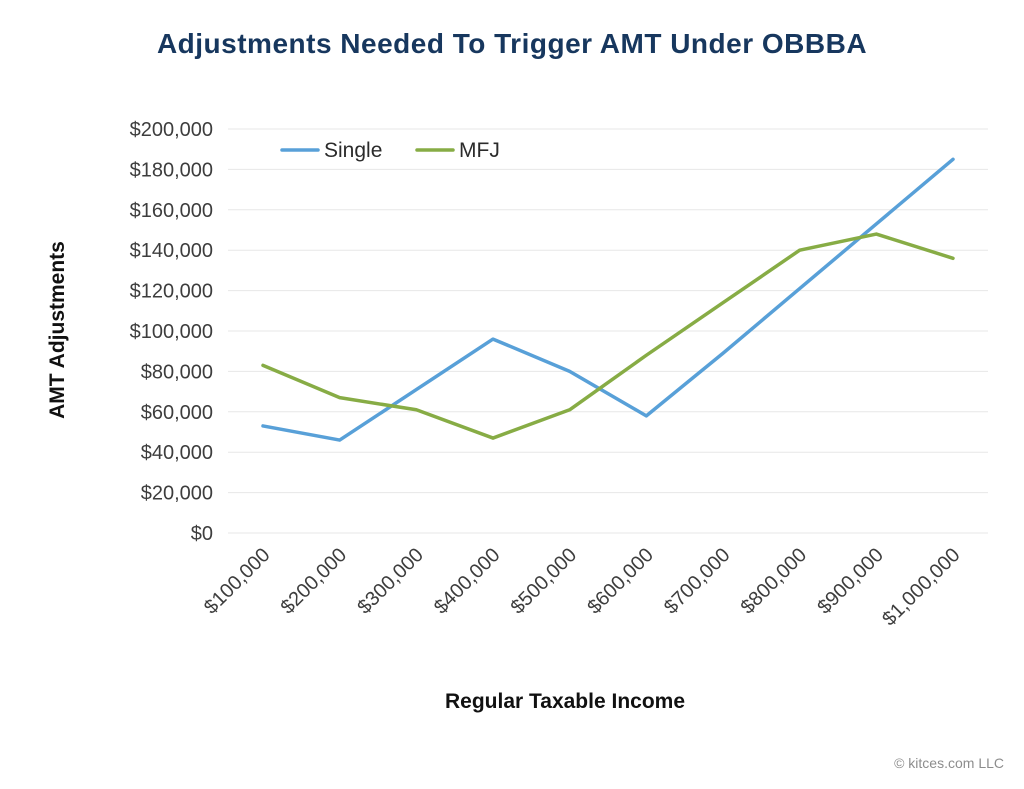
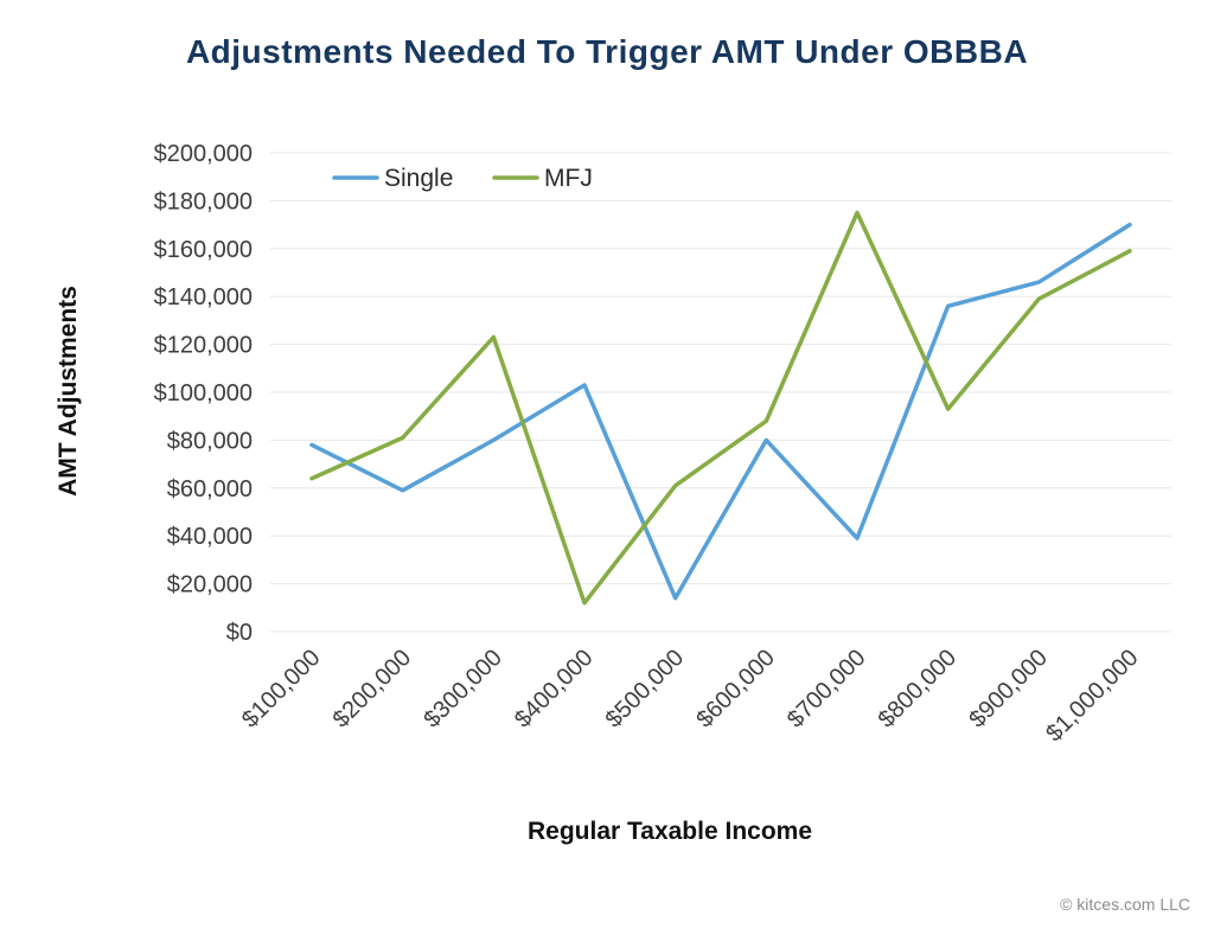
Single/$100,000: $53000 -> $78000
MFJ/$100,000: $83000 -> $64000
Single/$200,000: $46000 -> $59000
MFJ/$200,000: $67000 -> $81000
Single/$300,000: $71000 -> $80000
MFJ/$300,000: $61000 -> $123000
Single/$400,000: $96000 -> $103000
MFJ/$400,000: $47000 -> $12000
Single/$500,000: $80000 -> $14000
Single/$600,000: $58000 -> $80000
Single/$700,000: $89000 -> $39000
MFJ/$700,000: $114000 -> $175000
Single/$800,000: $121000 -> $136000
MFJ/$800,000: $140000 -> $93000
Single/$900,000: $153000 -> $146000
MFJ/$900,000: $148000 -> $139000
Single/$1,000,000: $185000 -> $170000
MFJ/$1,000,000: $136000 -> $159000
